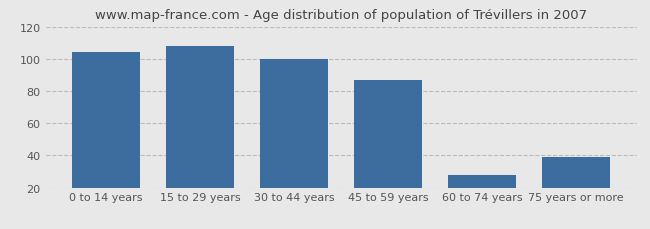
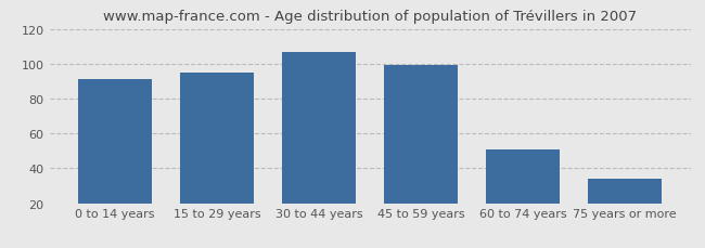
0 to 14 years: 104 -> 91
15 to 29 years: 108 -> 95
30 to 44 years: 100 -> 107
45 to 59 years: 87 -> 99
60 to 74 years: 28 -> 51
75 years or more: 39 -> 34
